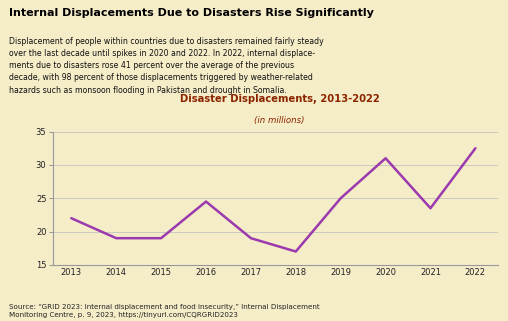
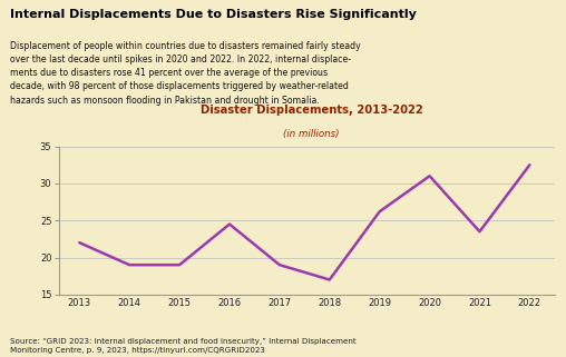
2019: 25.0 -> 26.2
